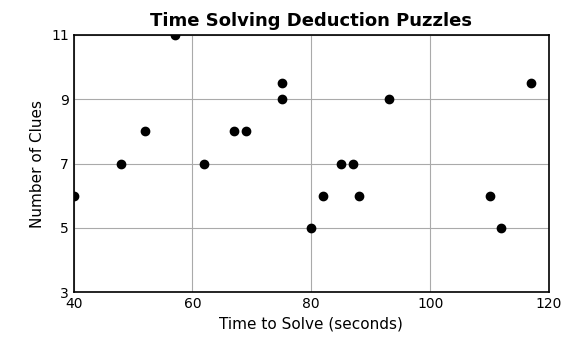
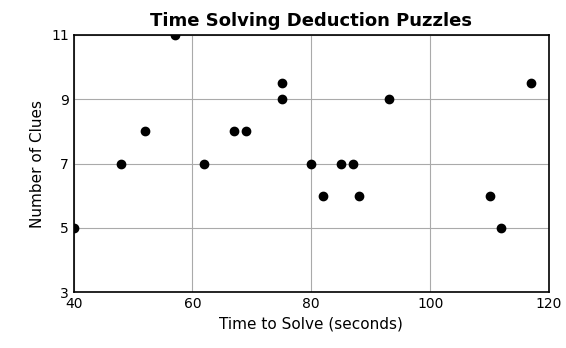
40: 6.0 -> 5.0
80: 5.0 -> 7.0
